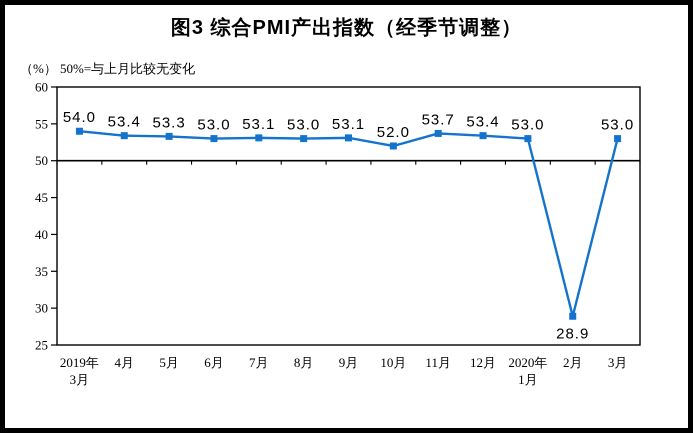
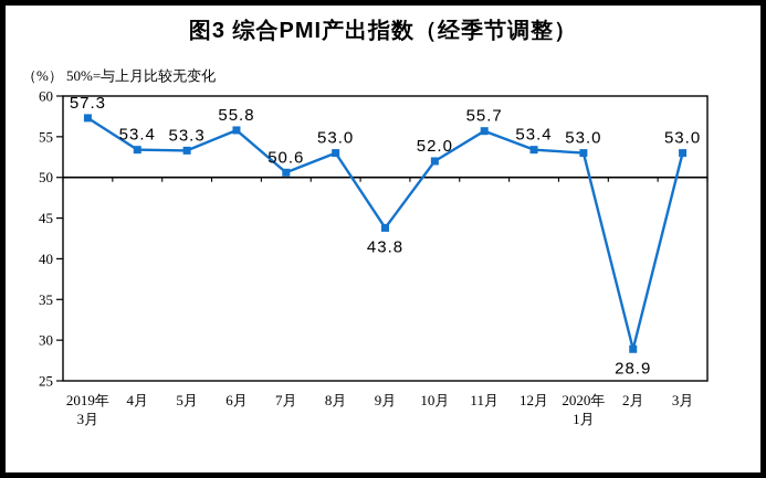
2019年 3月: 54.0 -> 57.3
6月: 53.0 -> 55.8
7月: 53.1 -> 50.6
9月: 53.1 -> 43.8
11月: 53.7 -> 55.7
